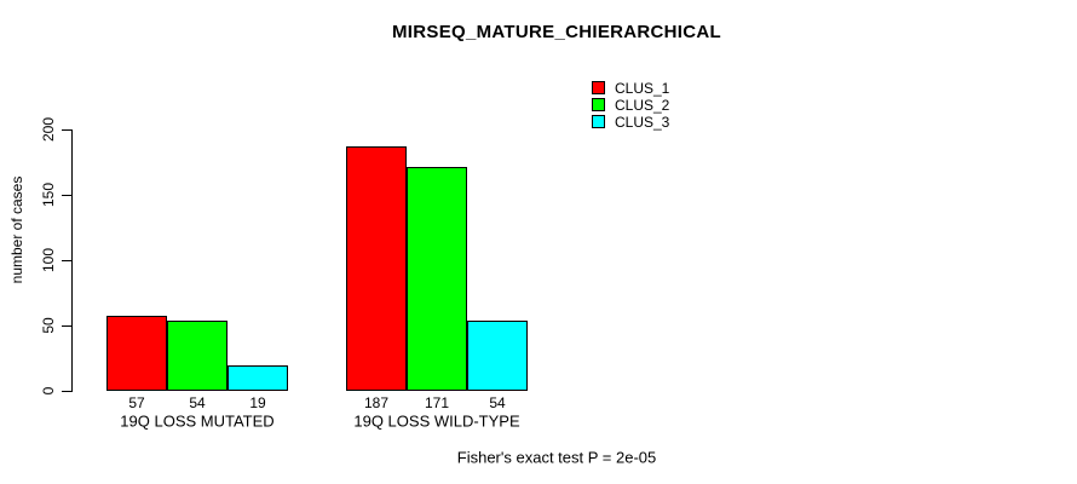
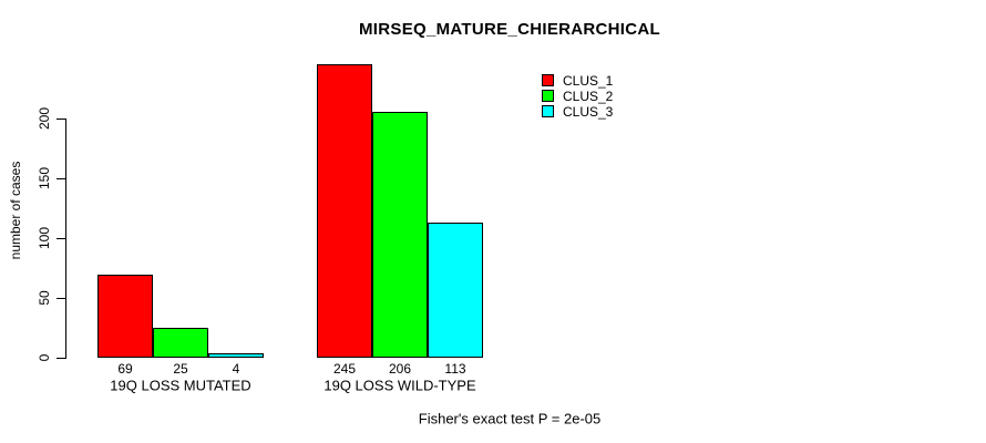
CLUS_1/19Q LOSS MUTATED: 57 -> 69
CLUS_2/19Q LOSS MUTATED: 54 -> 25
CLUS_3/19Q LOSS MUTATED: 19 -> 4
CLUS_1/19Q LOSS WILD-TYPE: 187 -> 245
CLUS_2/19Q LOSS WILD-TYPE: 171 -> 206
CLUS_3/19Q LOSS WILD-TYPE: 54 -> 113
